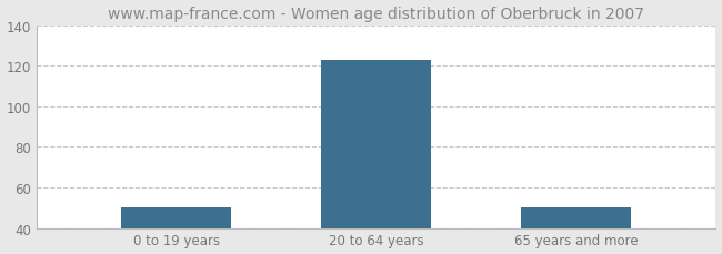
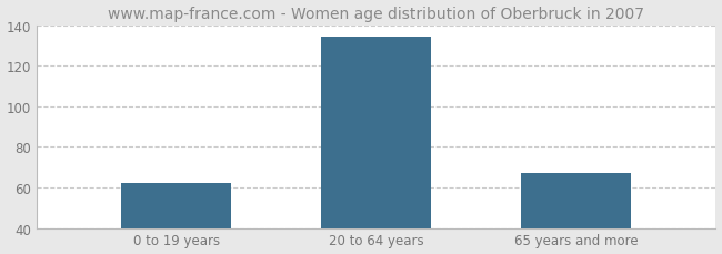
0 to 19 years: 50 -> 62
20 to 64 years: 123 -> 134
65 years and more: 50 -> 67
